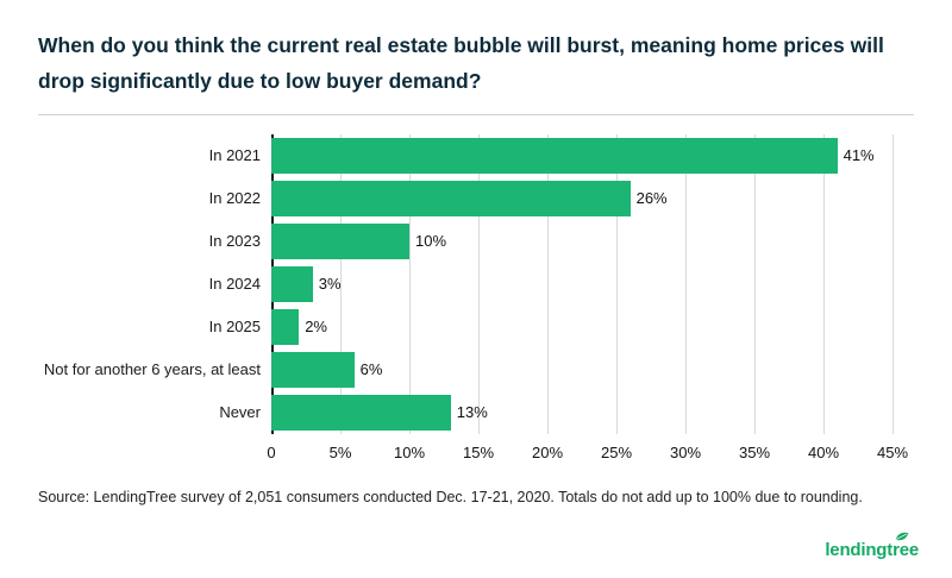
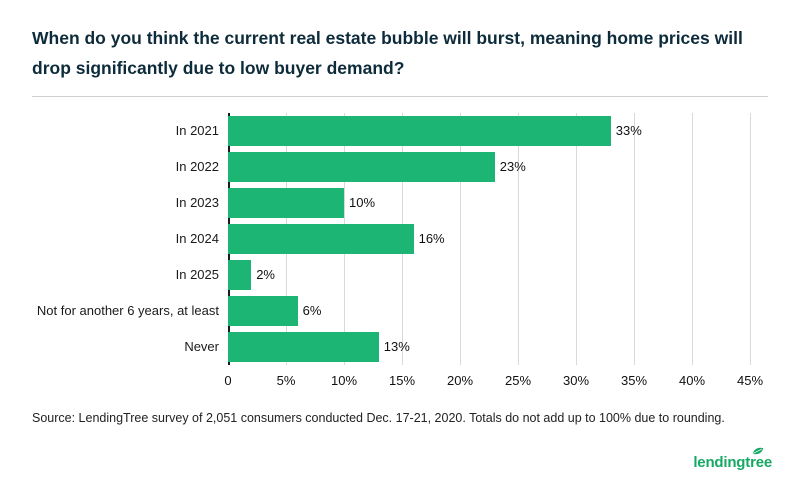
In 2021: 41% -> 33%
In 2022: 26% -> 23%
In 2024: 3% -> 16%
